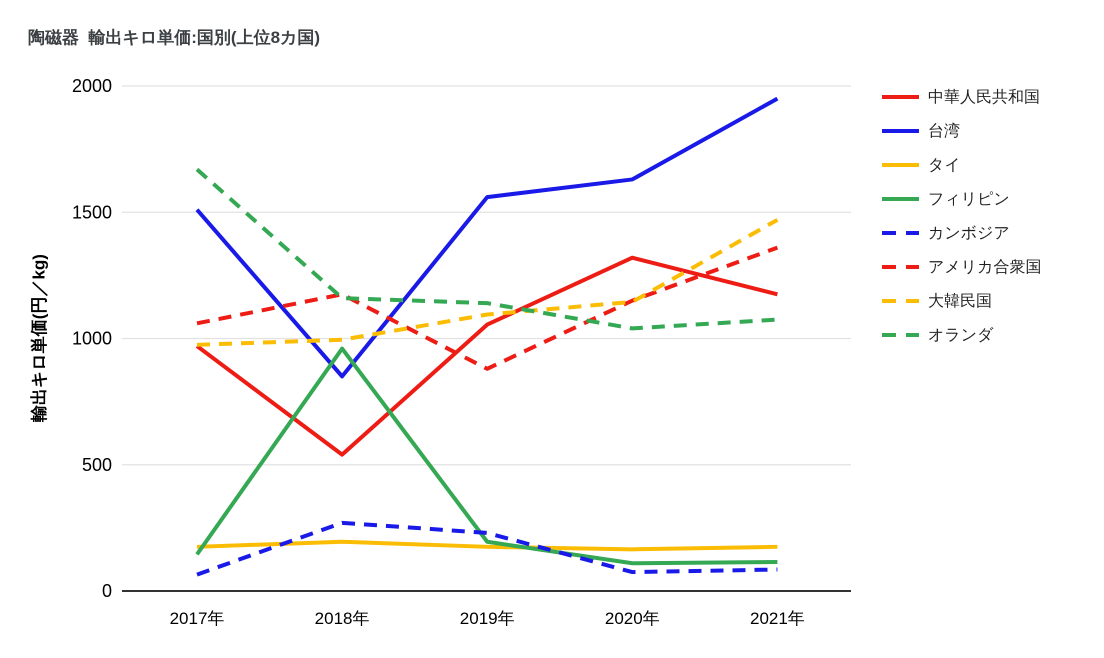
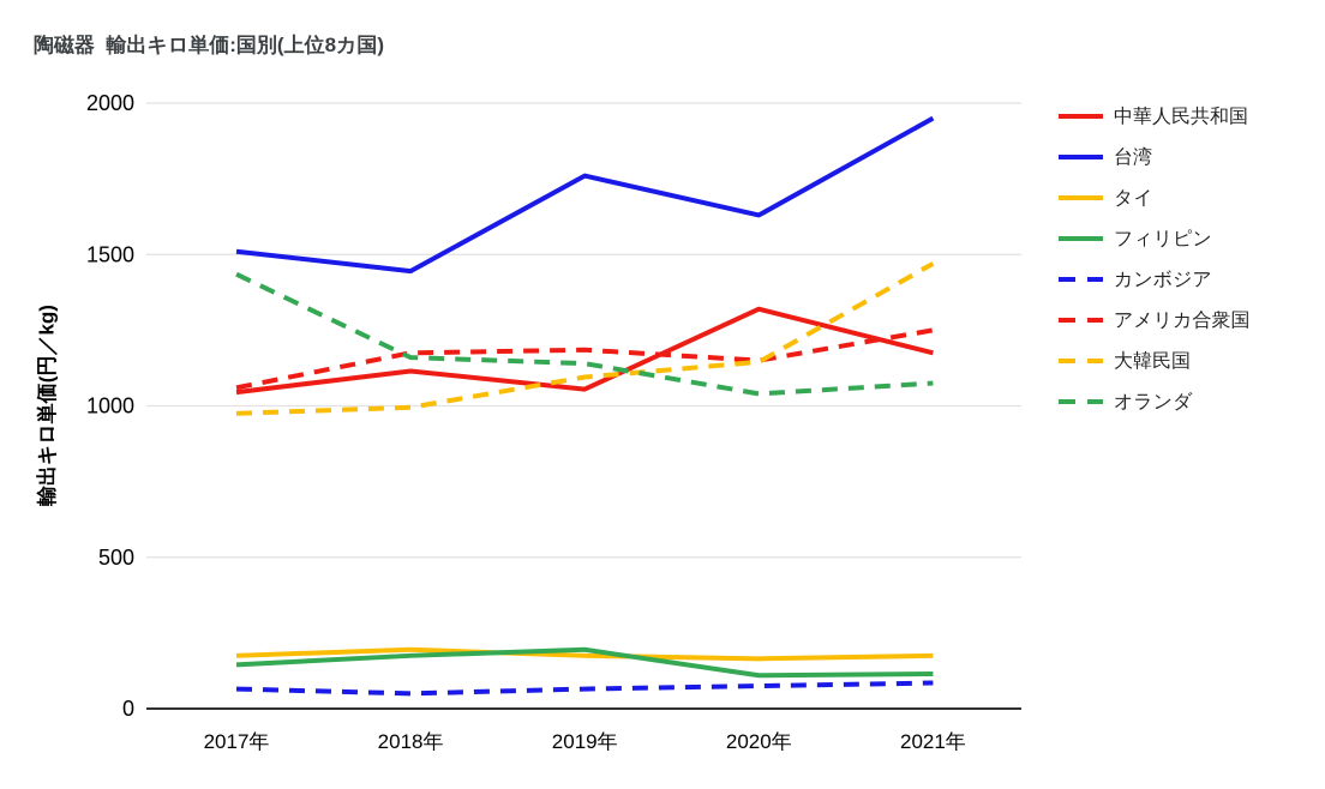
中華人民共和国/2017年: 970 -> 1040
オランダ/2017年: 1670 -> 1440
中華人民共和国/2018年: 540 -> 1120
台湾/2018年: 850 -> 1440
フィリピン/2018年: 960 -> 180
カンボジア/2018年: 270 -> 50
台湾/2019年: 1560 -> 1760
カンボジア/2019年: 230 -> 60
アメリカ合衆国/2019年: 880 -> 1180
アメリカ合衆国/2021年: 1360 -> 1250
